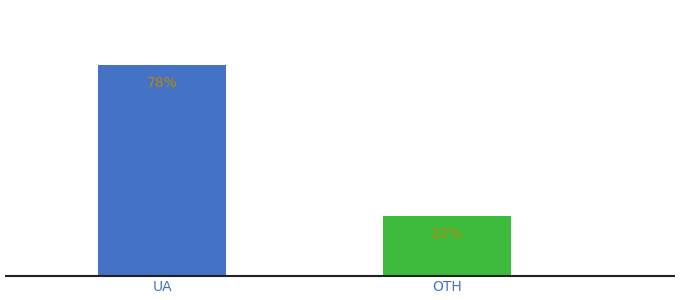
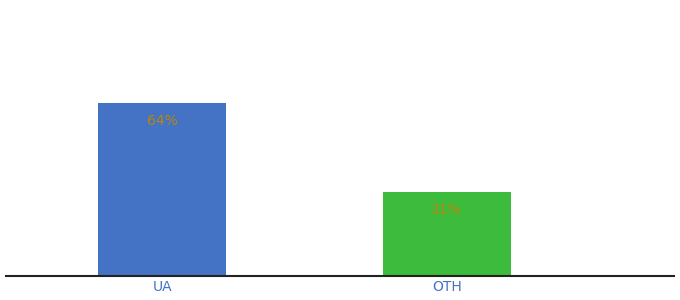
UA: 78% -> 64%
OTH: 22% -> 31%
